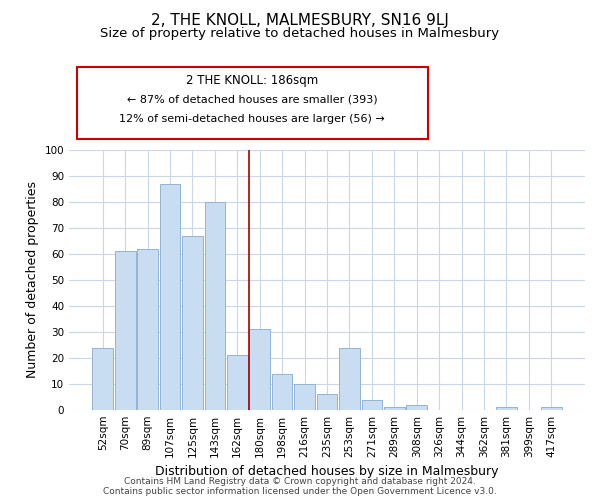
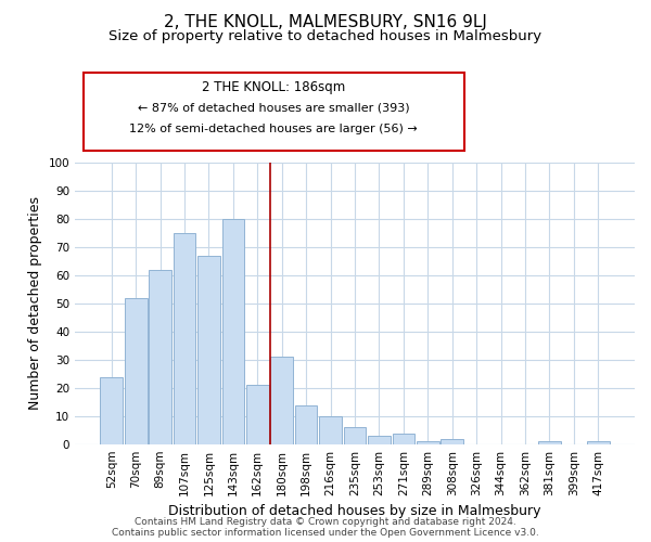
70sqm: 61 -> 52
107sqm: 87 -> 75
253sqm: 24 -> 3
